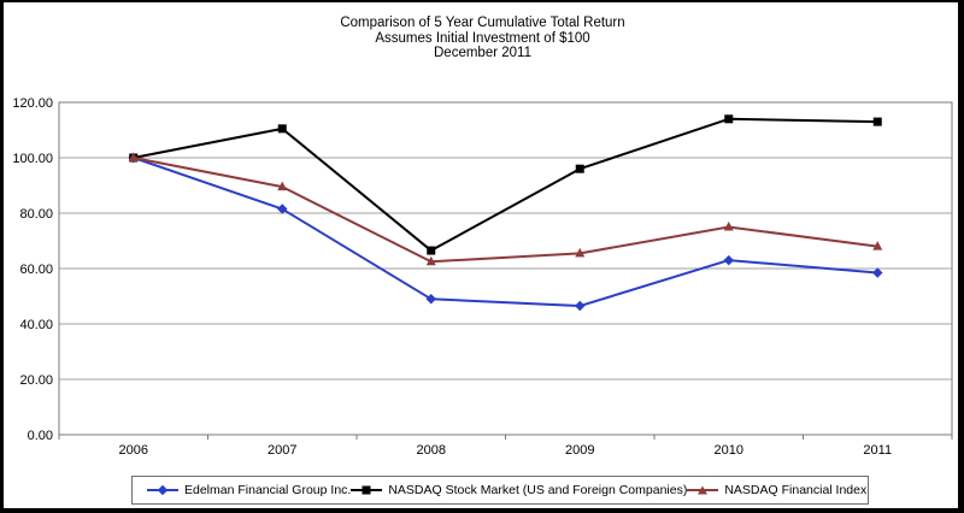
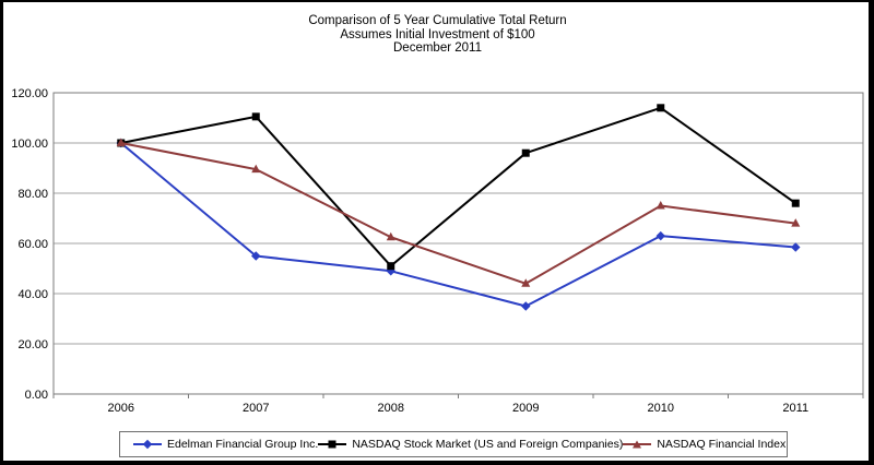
Edelman Financial Group Inc./2007: 82 -> 55
NASDAQ Stock Market (US and Foreign Companies)/2008: 66 -> 51
Edelman Financial Group Inc./2009: 46 -> 35
NASDAQ Financial Index/2009: 66 -> 44
NASDAQ Stock Market (US and Foreign Companies)/2011: 113 -> 76
